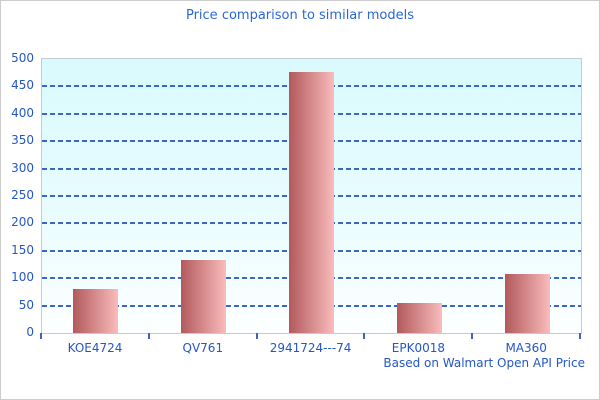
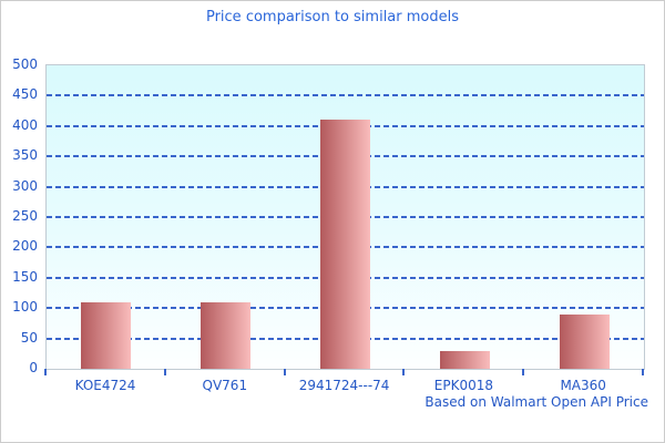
KOE4724: 80 -> 110
QV761: 130 -> 110
2941724---74: 480 -> 410
EPK0018: 50 -> 30
MA360: 110 -> 90
